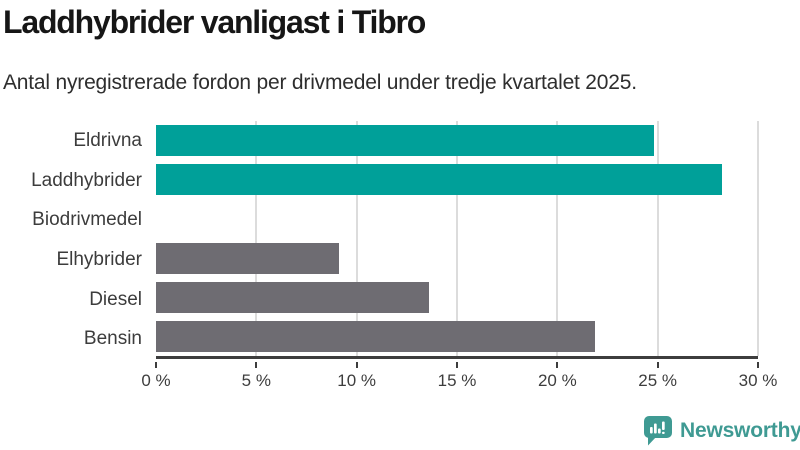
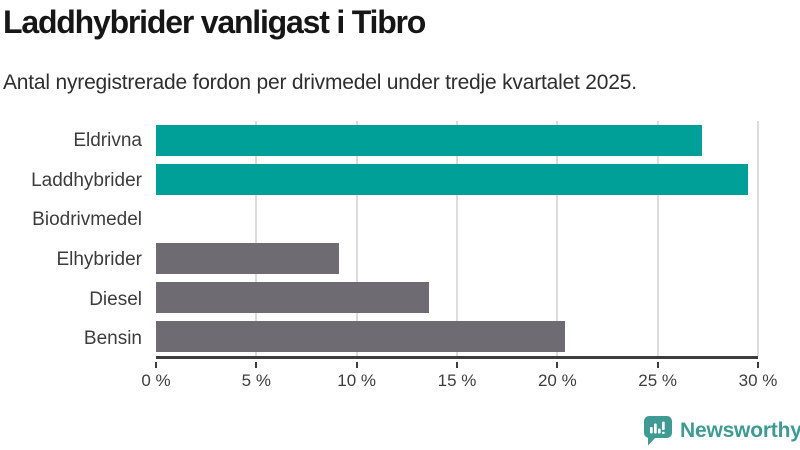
Eldrivna: 24.8% -> 27.2%
Laddhybrider: 28.2% -> 29.5%
Bensin: 21.9% -> 20.4%
